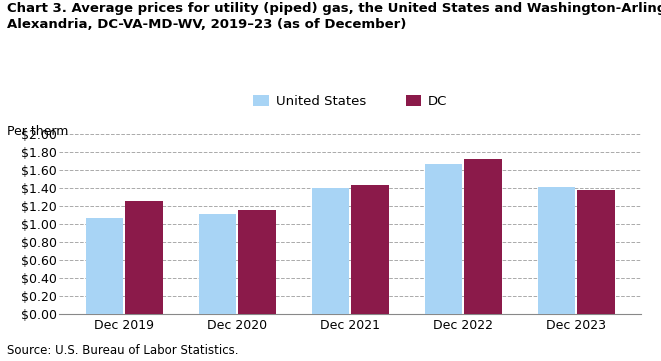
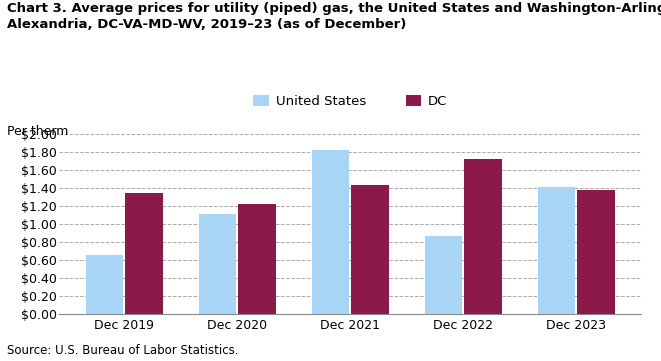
United States/Dec 2019: $1.06 -> $0.66
DC/Dec 2019: $1.25 -> $1.34
DC/Dec 2020: $1.15 -> $1.22
United States/Dec 2021: $1.40 -> $1.82
United States/Dec 2022: $1.66 -> $0.86
